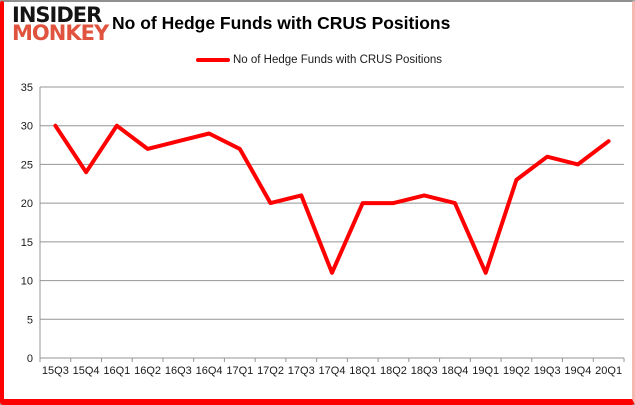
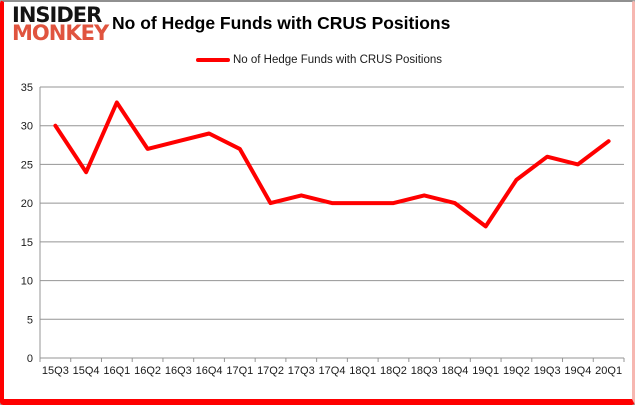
16Q1: 30 -> 33
17Q4: 11 -> 20
19Q1: 11 -> 17
